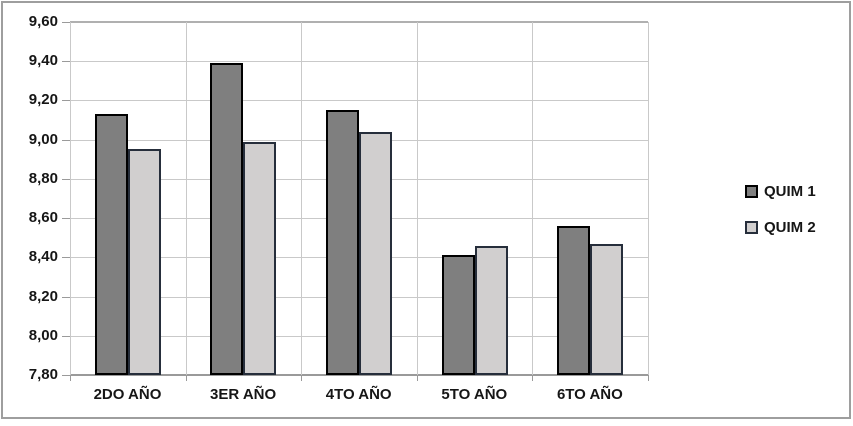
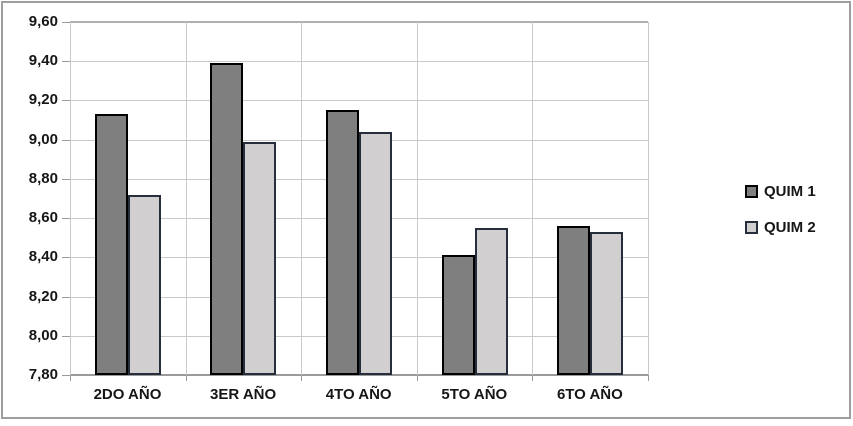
QUIM 2/2DO AÑO: 8,95 -> 8,72
QUIM 2/5TO AÑO: 8,46 -> 8,55
QUIM 2/6TO AÑO: 8,47 -> 8,53
